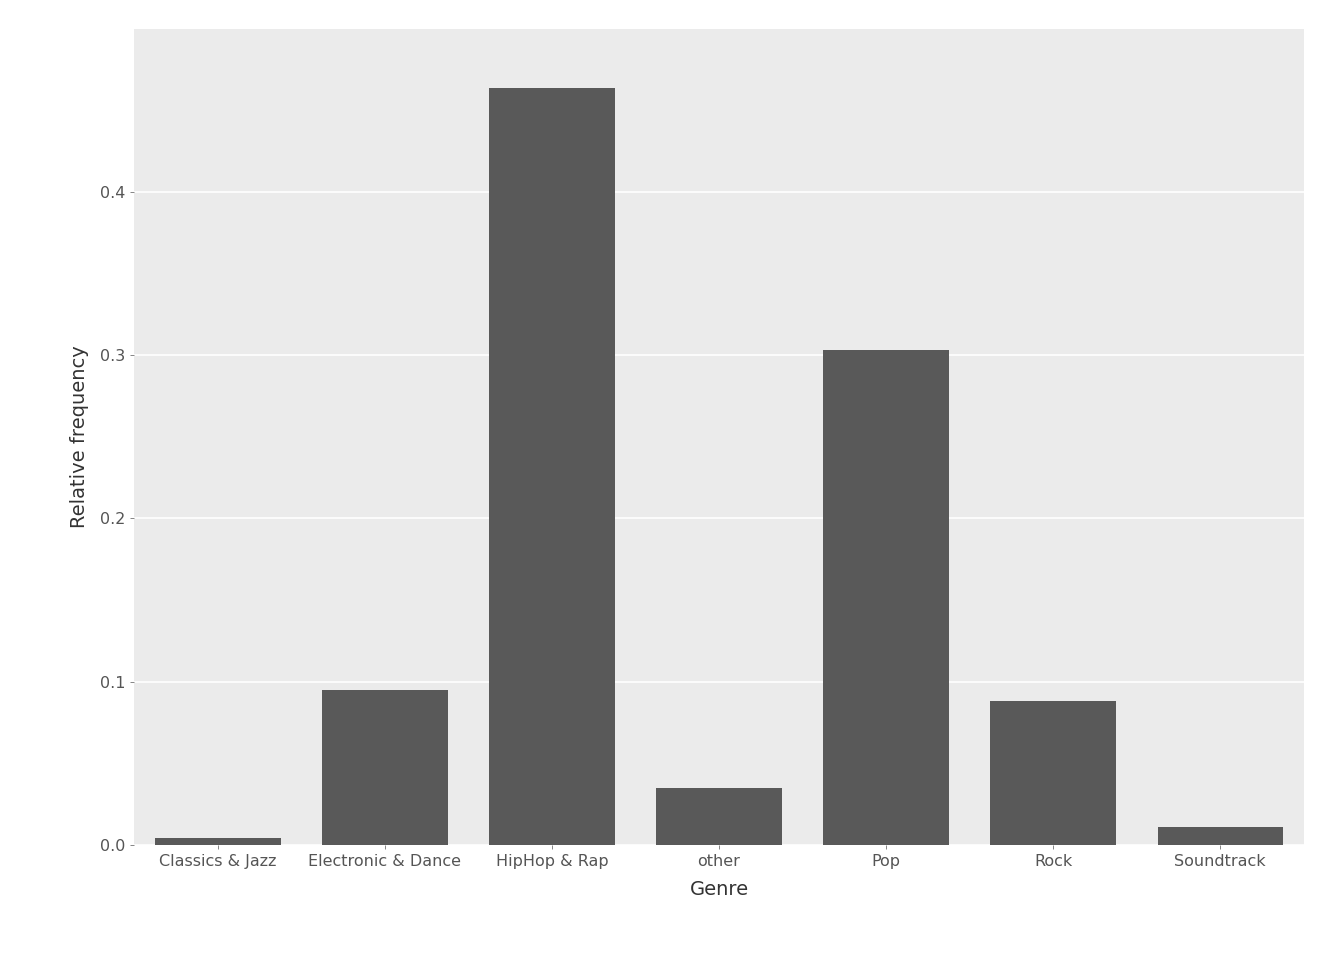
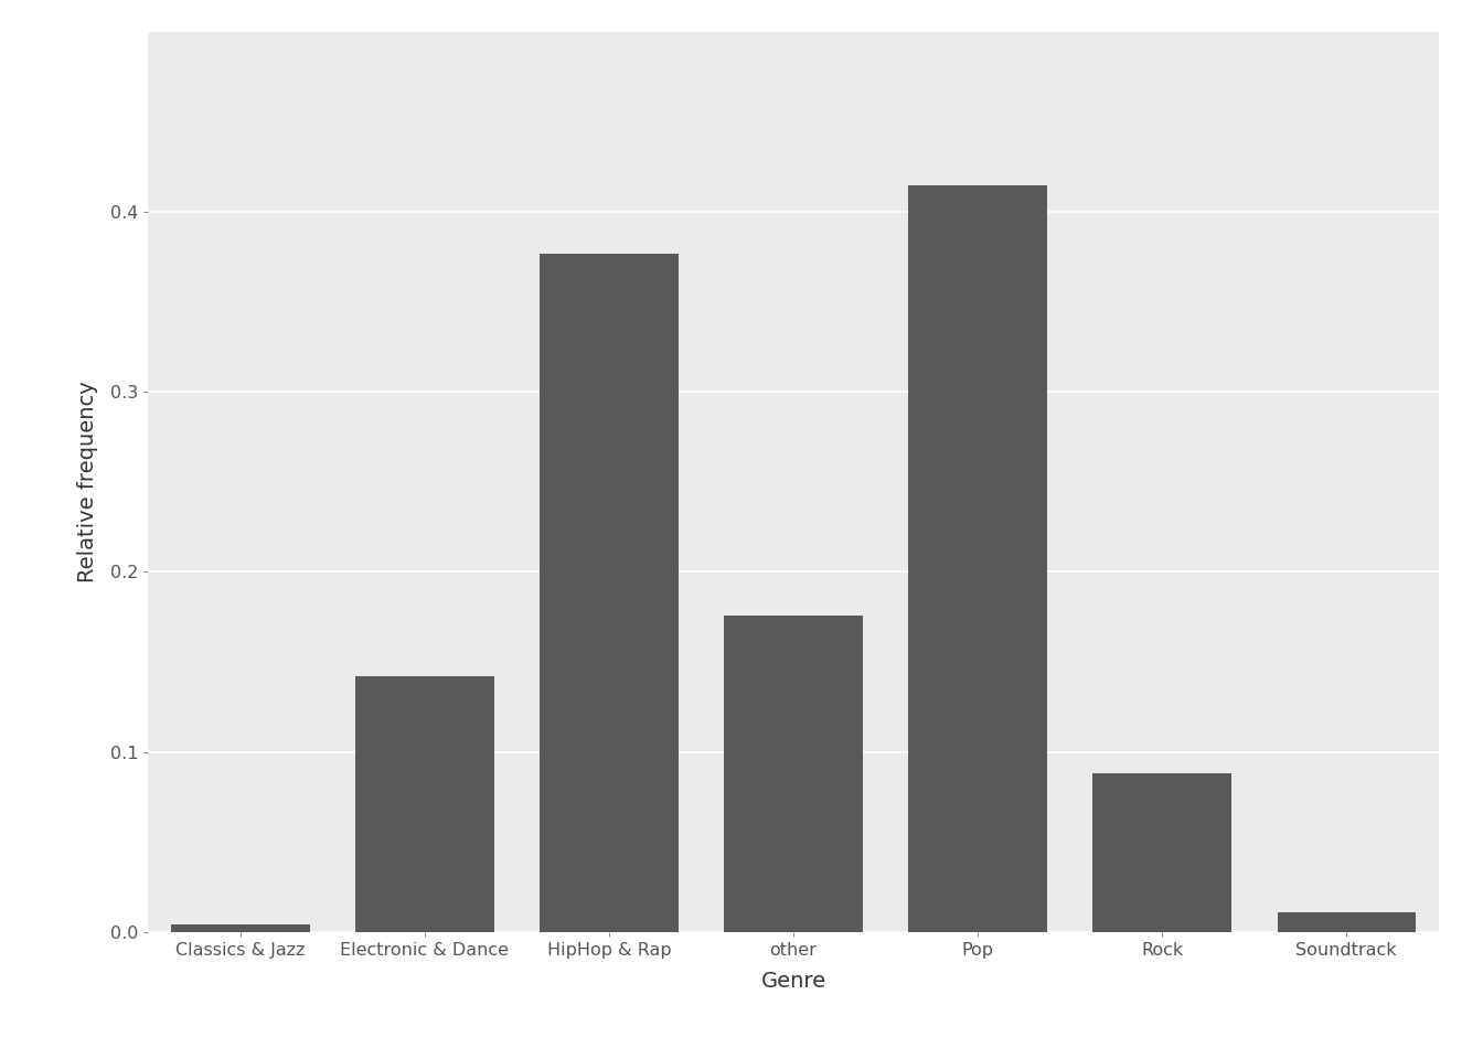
Electronic & Dance: 0.095 -> 0.142
HipHop & Rap: 0.464 -> 0.377
other: 0.035 -> 0.176
Pop: 0.303 -> 0.415
